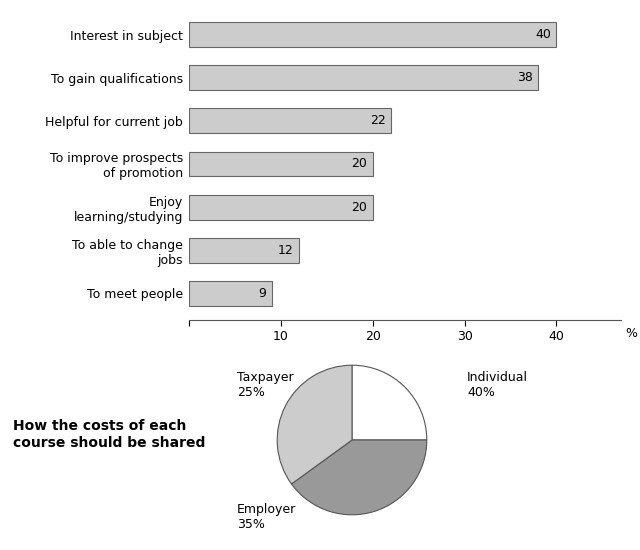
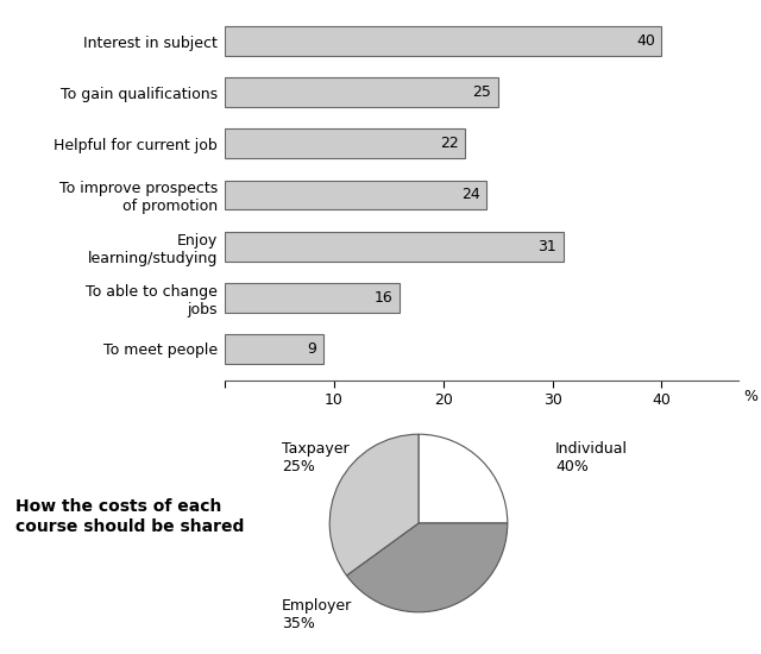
To gain qualifications: 38 -> 25
To improve prospects of promotion: 20 -> 24
Enjoy learning/studying: 20 -> 31
To able to change jobs: 12 -> 16
